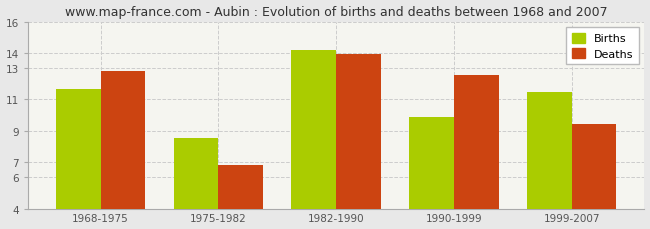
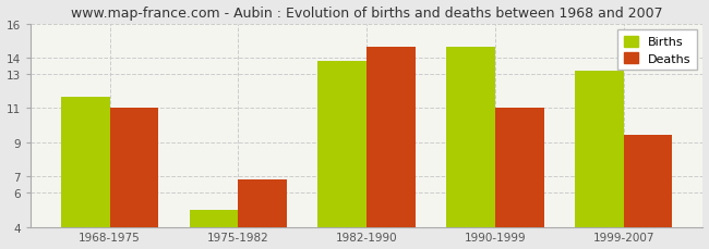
Deaths/1968-1975: 12.8 -> 11.0
Births/1975-1982: 8.5 -> 5.0
Births/1982-1990: 14.2 -> 13.8
Deaths/1982-1990: 13.9 -> 14.6
Births/1990-1999: 9.9 -> 14.6
Deaths/1990-1999: 12.6 -> 11.0
Births/1999-2007: 11.5 -> 13.2
